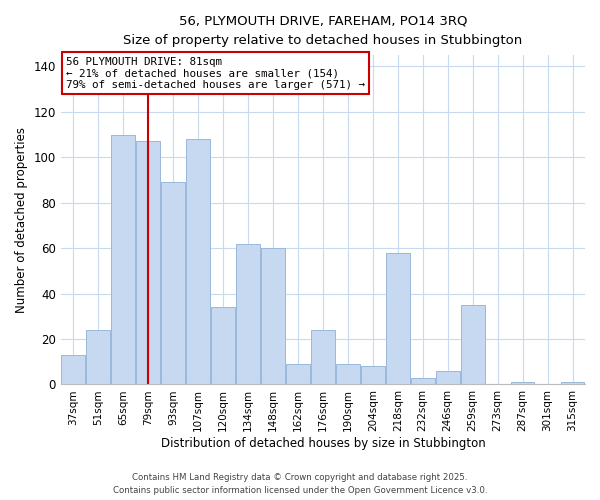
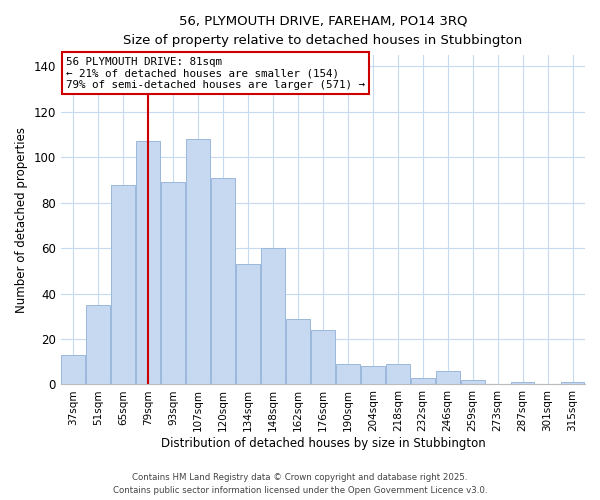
51sqm: 24 -> 35
65sqm: 110 -> 88
120sqm: 34 -> 91
134sqm: 62 -> 53
162sqm: 9 -> 29
218sqm: 58 -> 9
259sqm: 35 -> 2
